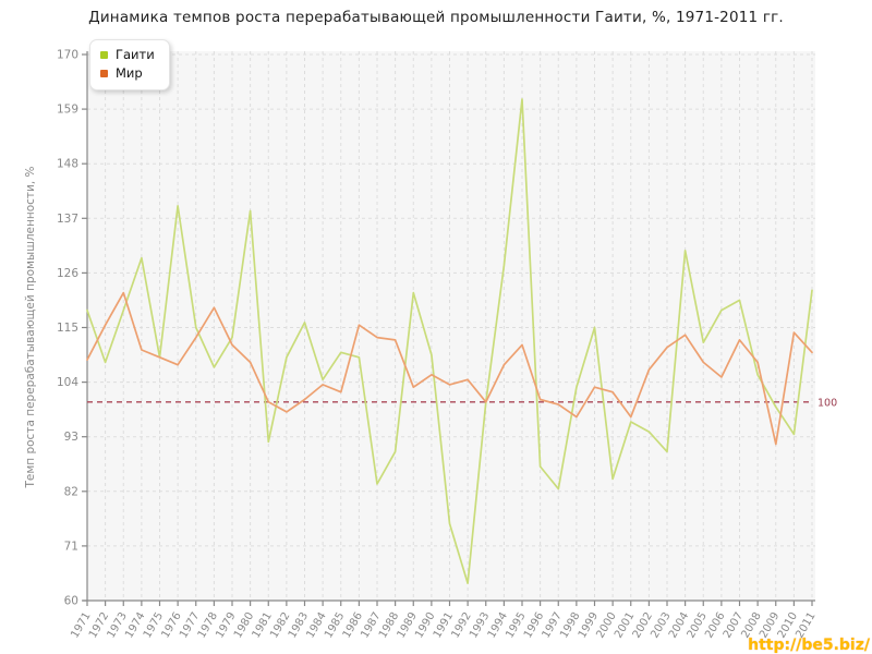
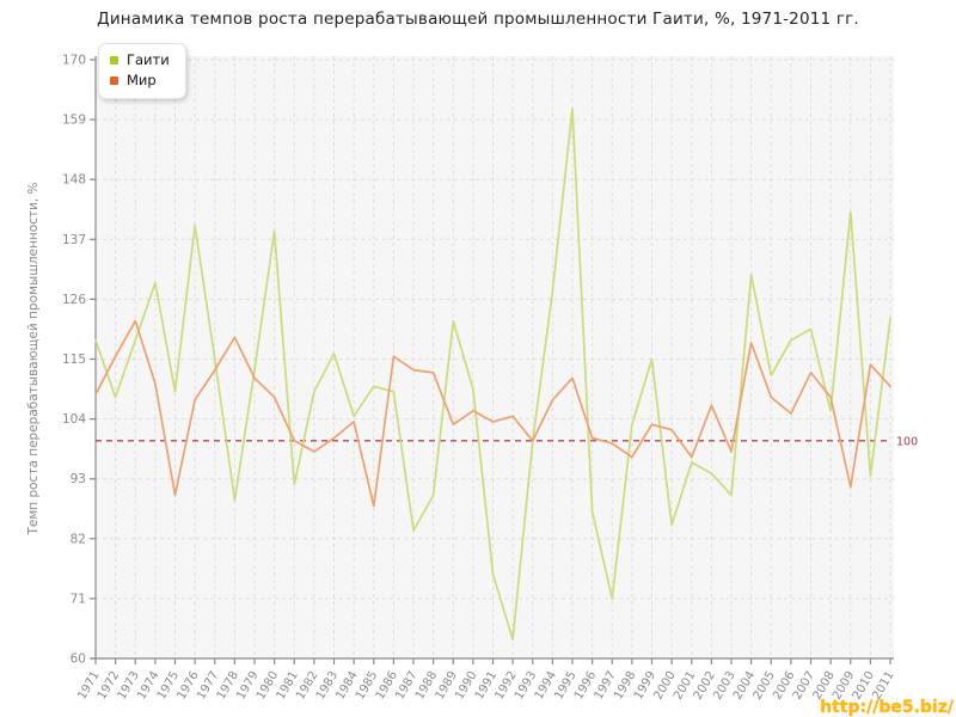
Мир/1975: 109 -> 90
Гаити/1978: 107 -> 89
Мир/1985: 102 -> 88
Гаити/1997: 82 -> 71
Мир/2003: 111 -> 98
Мир/2004: 114 -> 118
Гаити/2009: 99 -> 142
